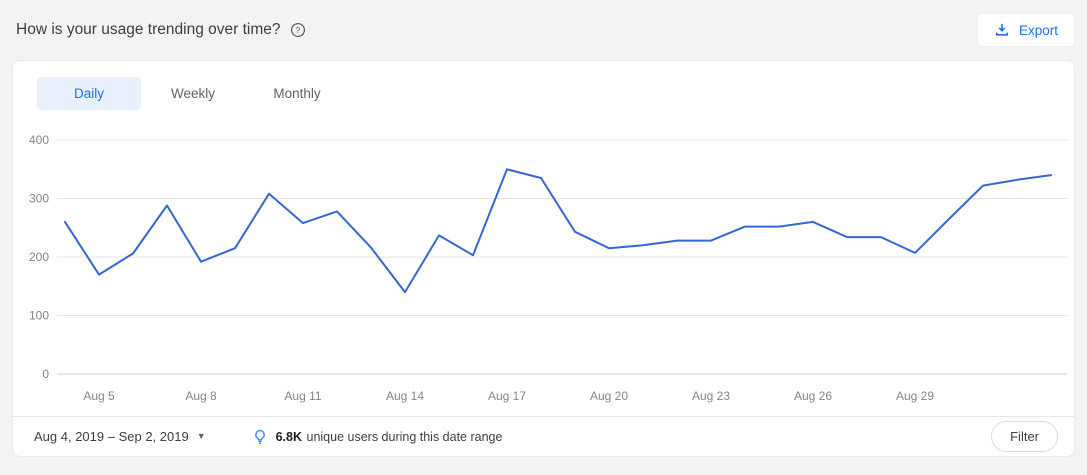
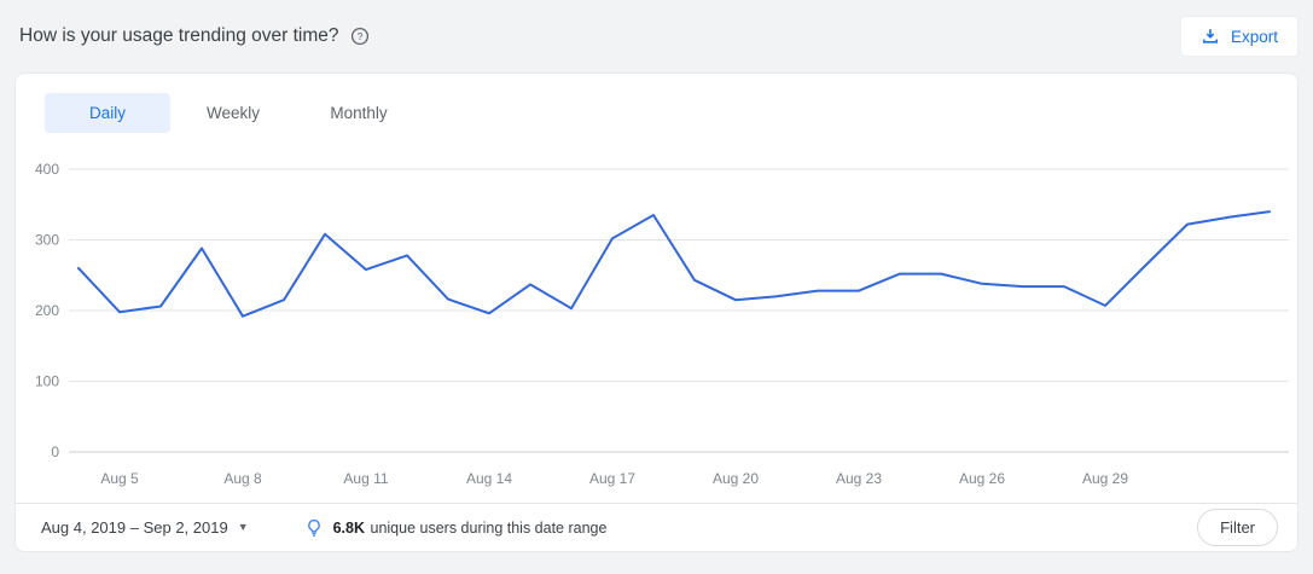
Aug 5: 170 -> 200
Aug 14: 140 -> 200
Aug 17: 350 -> 300
Aug 26: 260 -> 240
